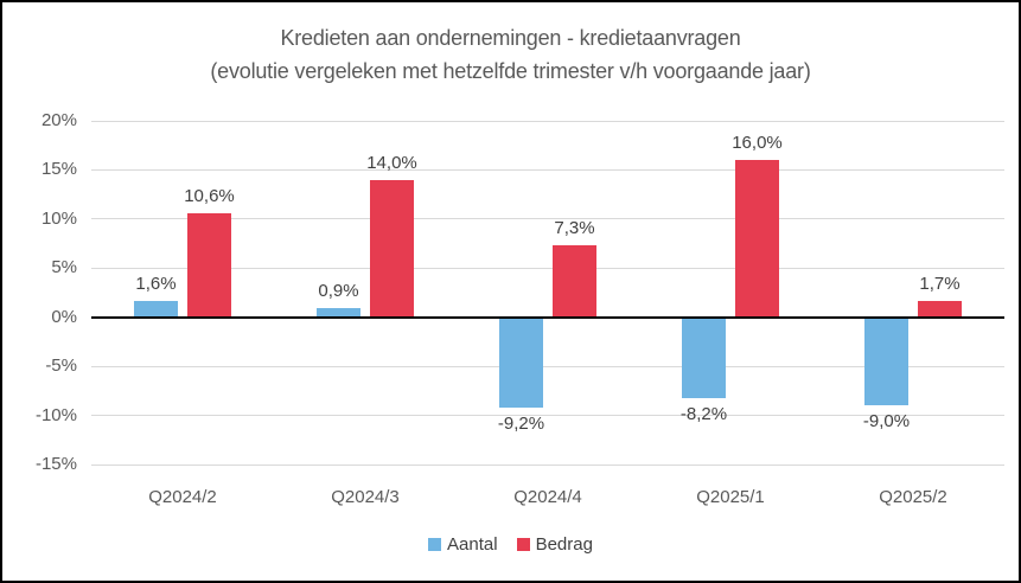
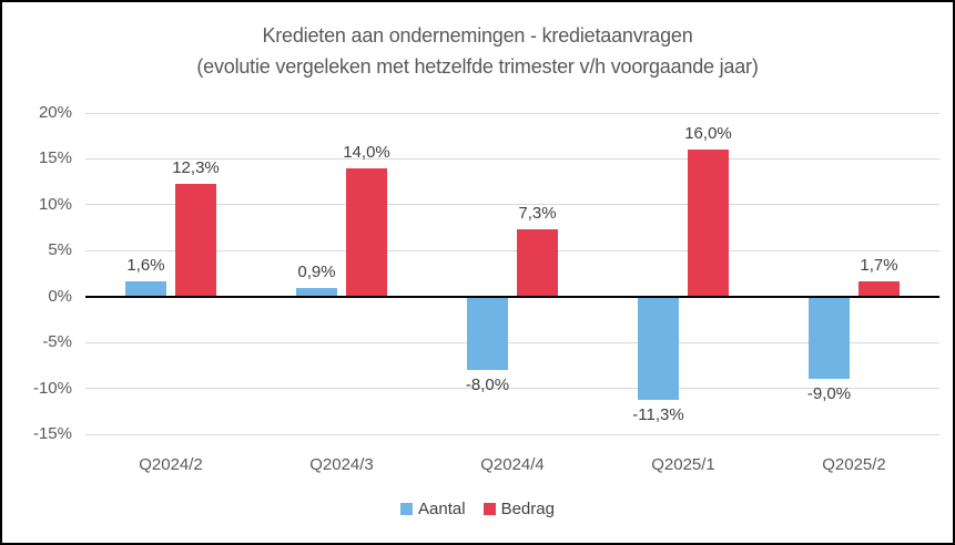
Bedrag/Q2024/2: 10,6% -> 12,3%
Aantal/Q2024/4: -9,2% -> -8,0%
Aantal/Q2025/1: -8,2% -> -11,3%
